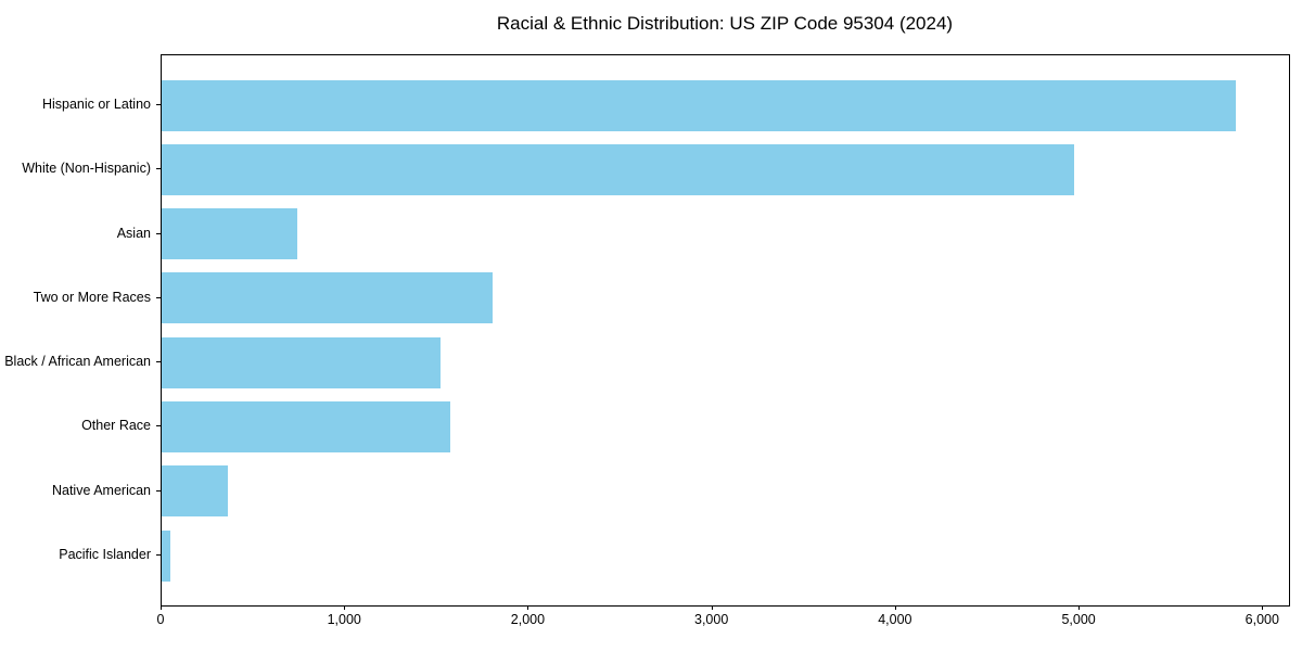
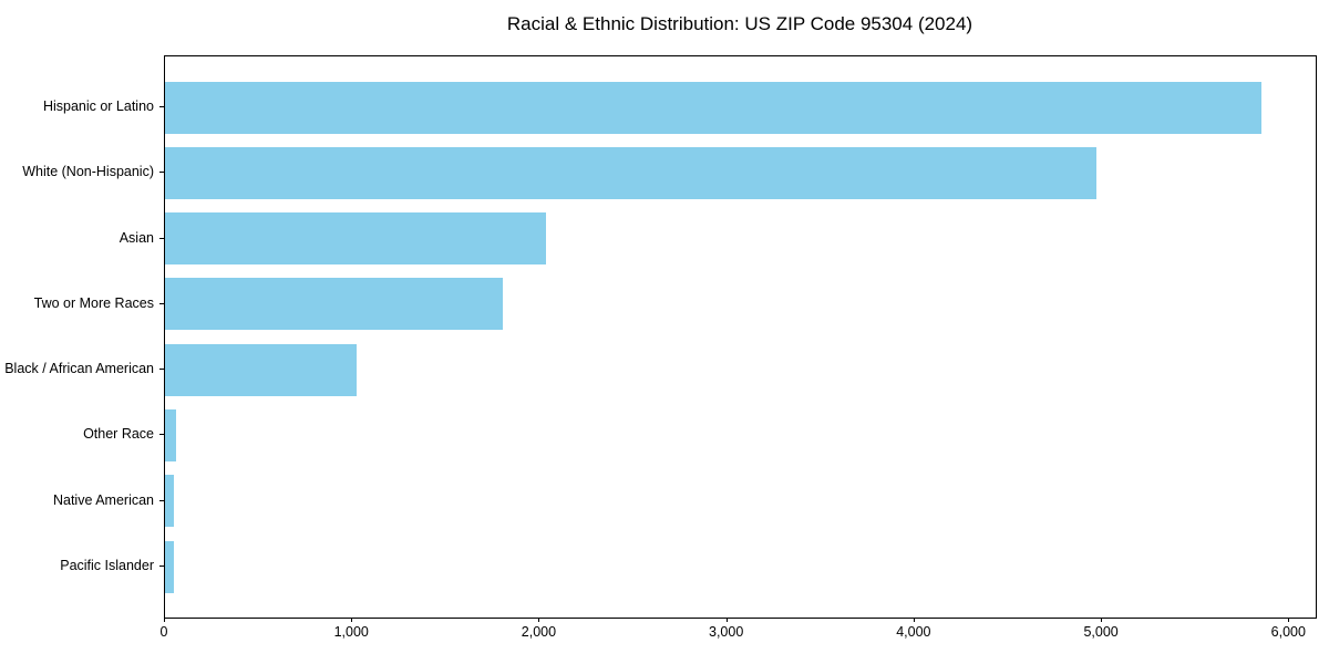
Asian: 740 -> 2030
Black / African American: 1520 -> 1020
Other Race: 1570 -> 60
Native American: 360 -> 50
